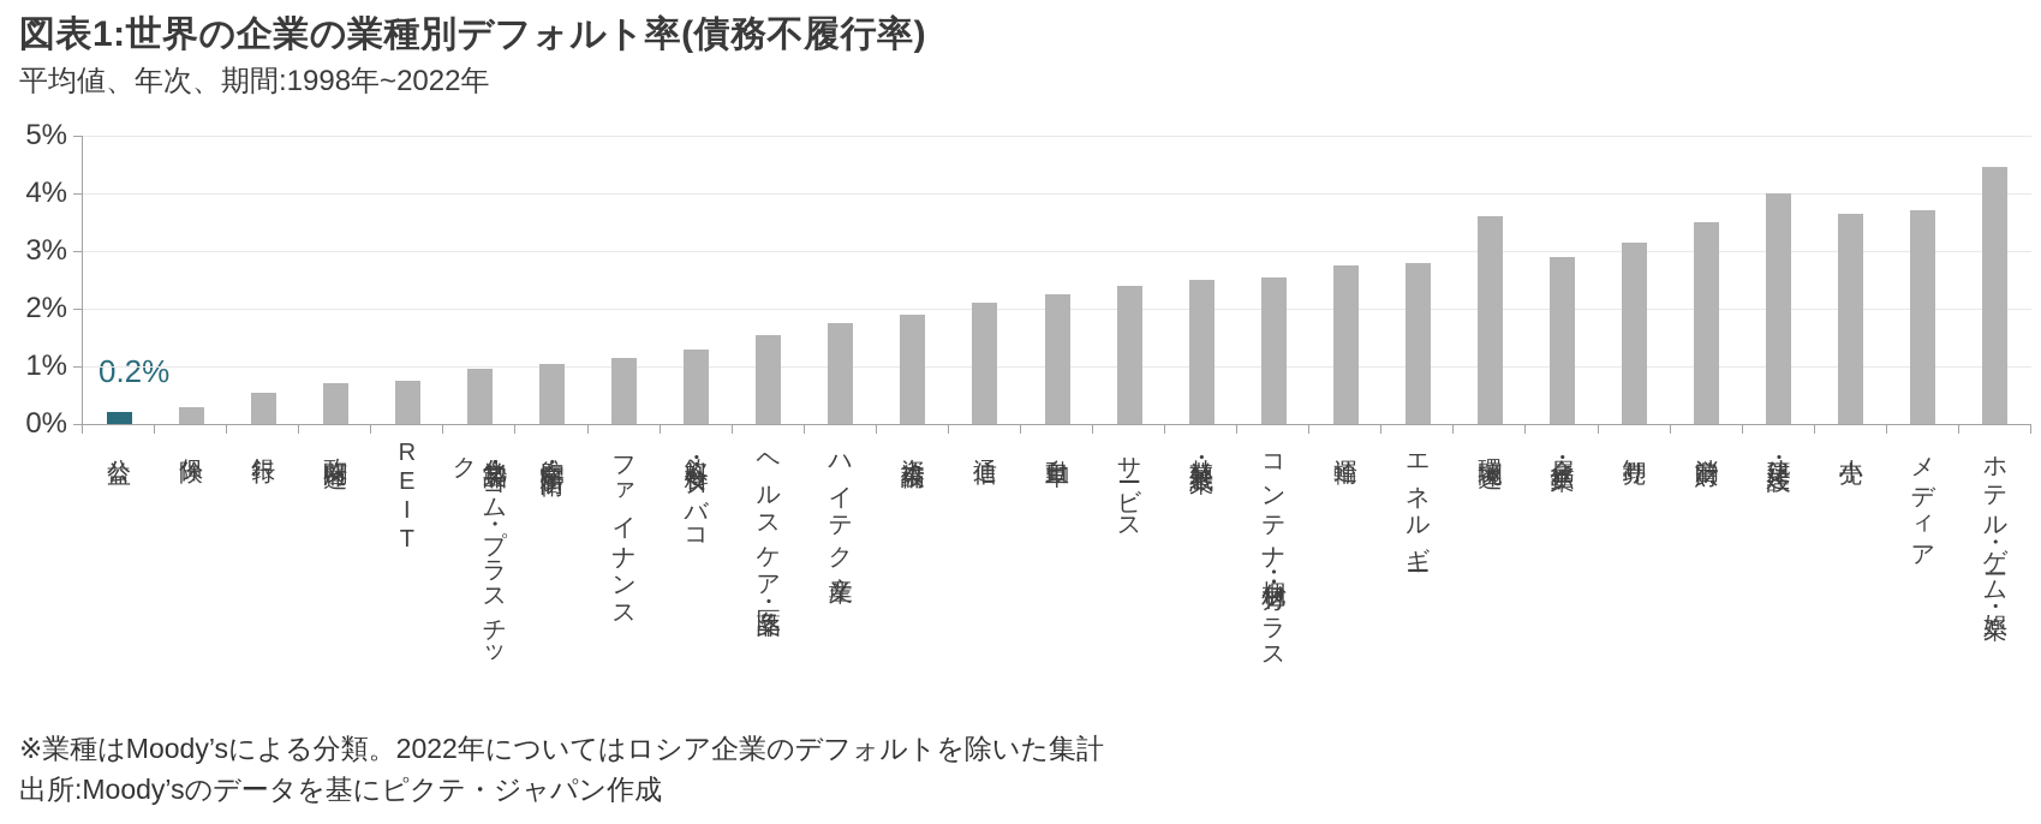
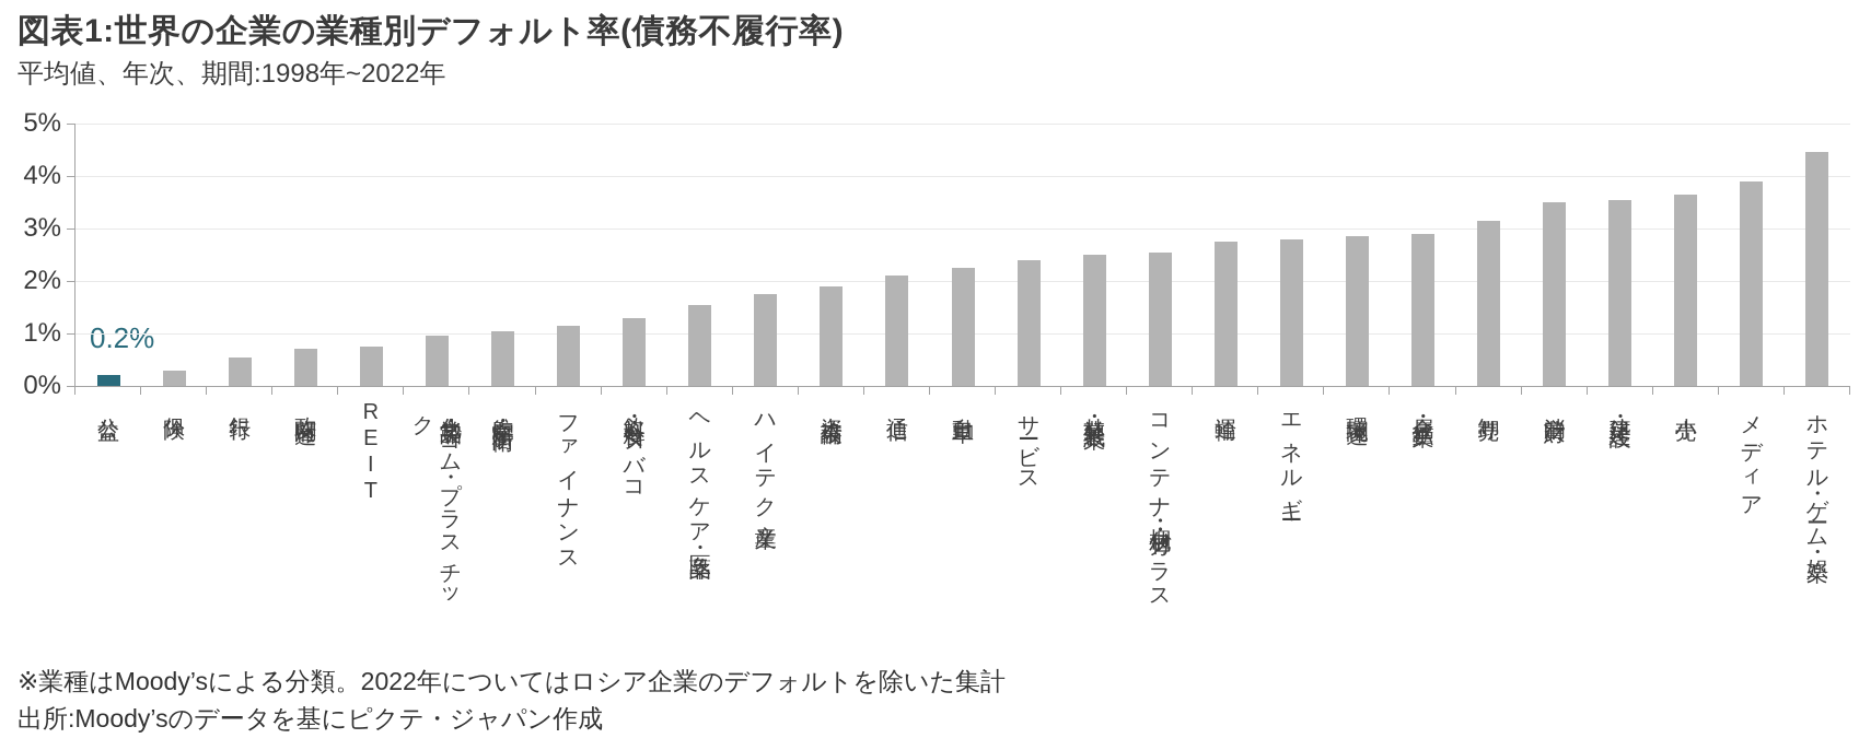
環境関連: 3.6% -> 2.9%
建築・建設: 4.0% -> 3.5%
メディア: 3.7% -> 3.9%
